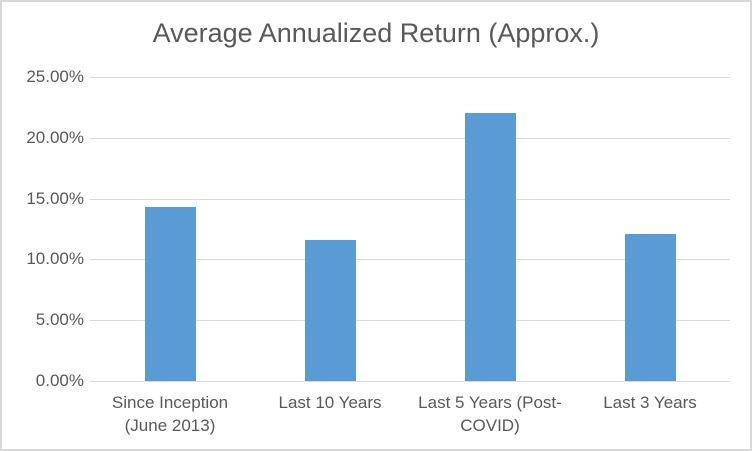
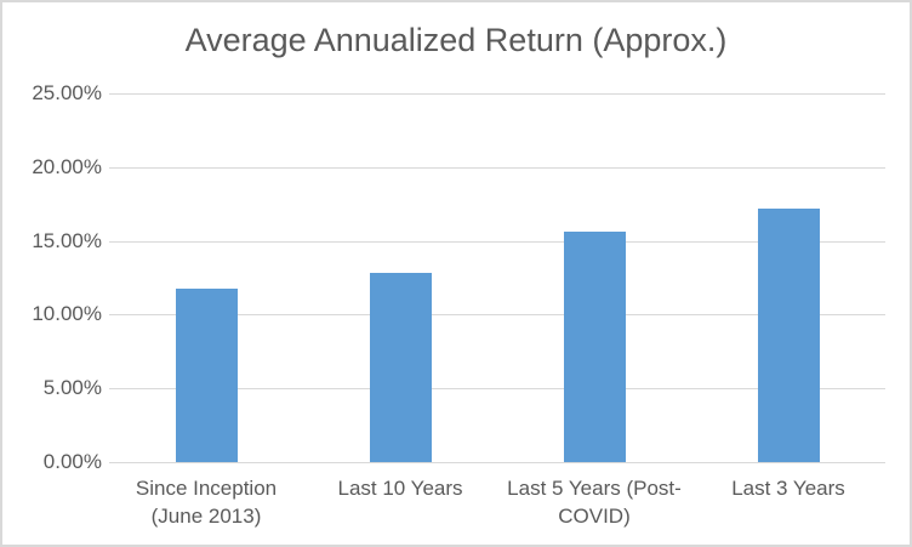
Since Inception (June 2013): 14.3% -> 11.8%
Last 10 Years: 11.6% -> 12.8%
Last 5 Years (Post-COVID): 22.0% -> 15.6%
Last 3 Years: 12.1% -> 17.2%
